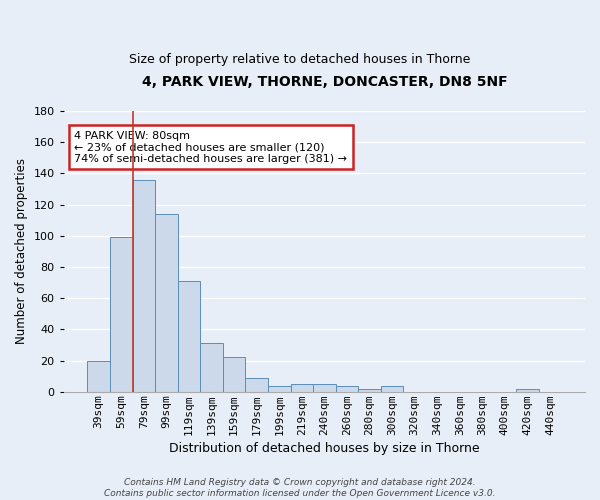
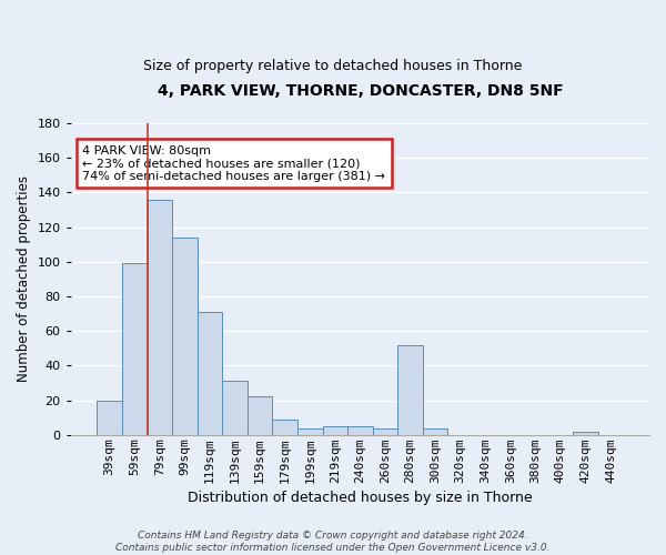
280sqm: 2 -> 52
